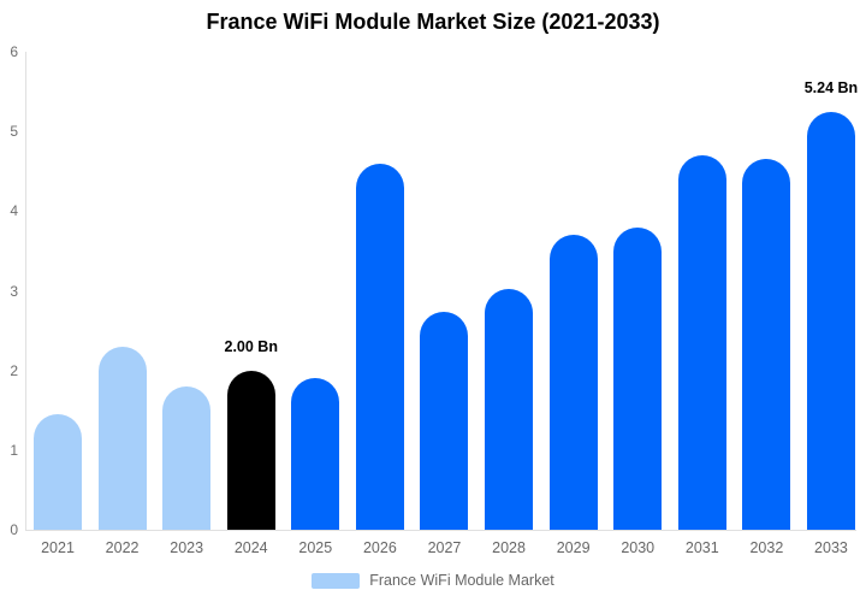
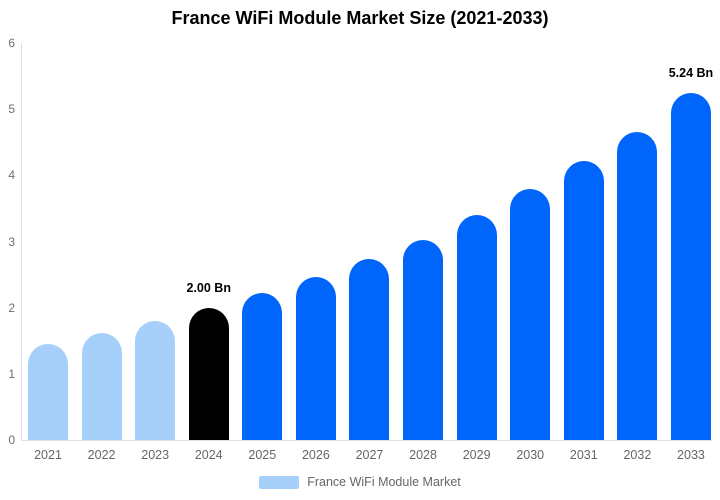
2022: 2.3 -> 1.6
2025: 1.9 -> 2.2
2026: 4.6 -> 2.5
2029: 3.7 -> 3.4
2031: 4.7 -> 4.2
